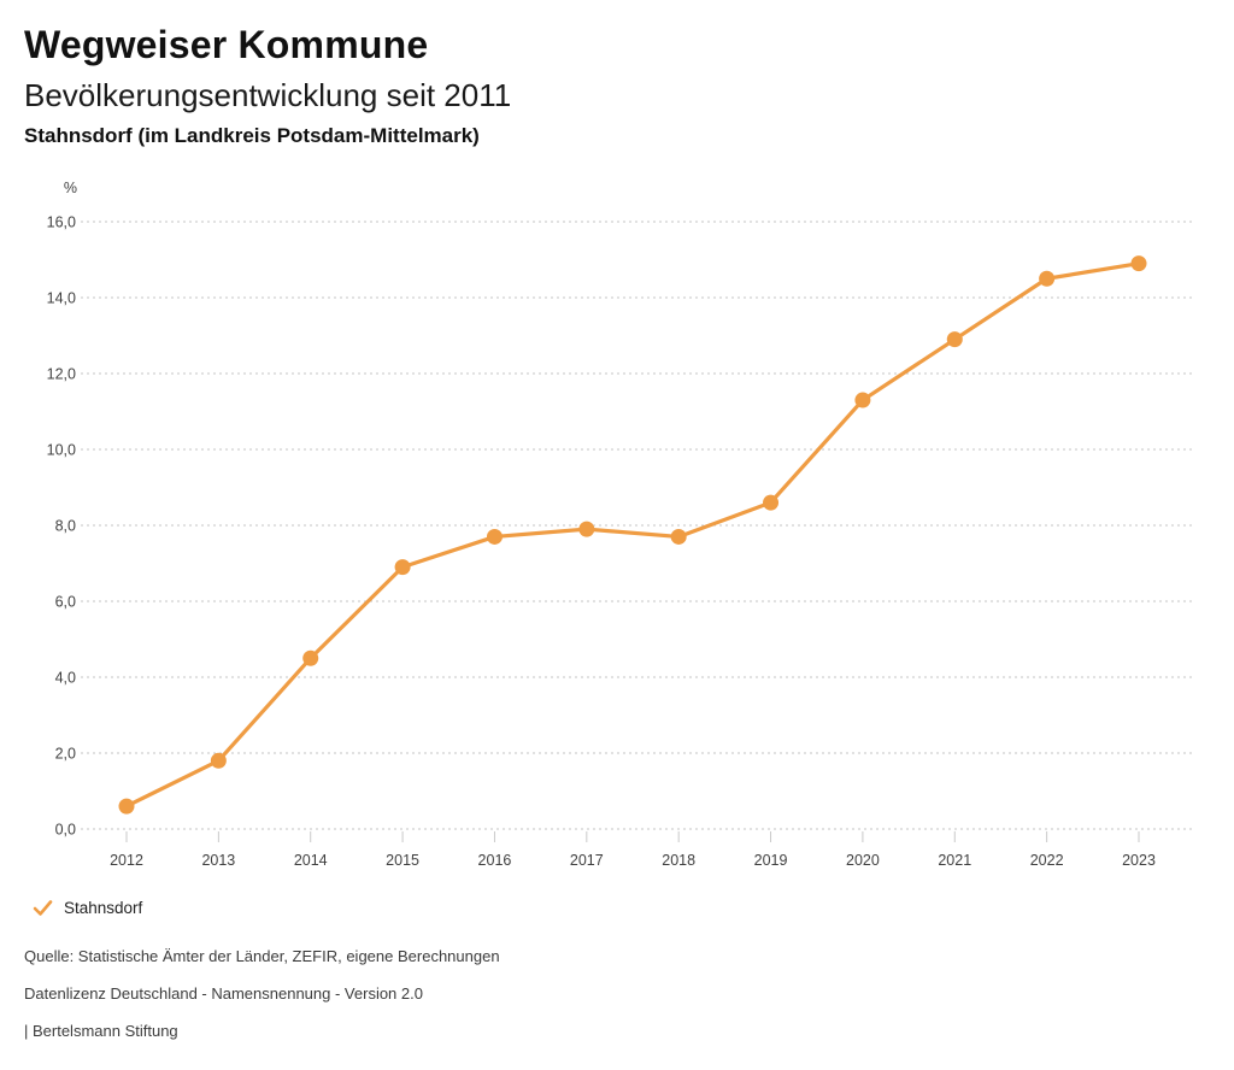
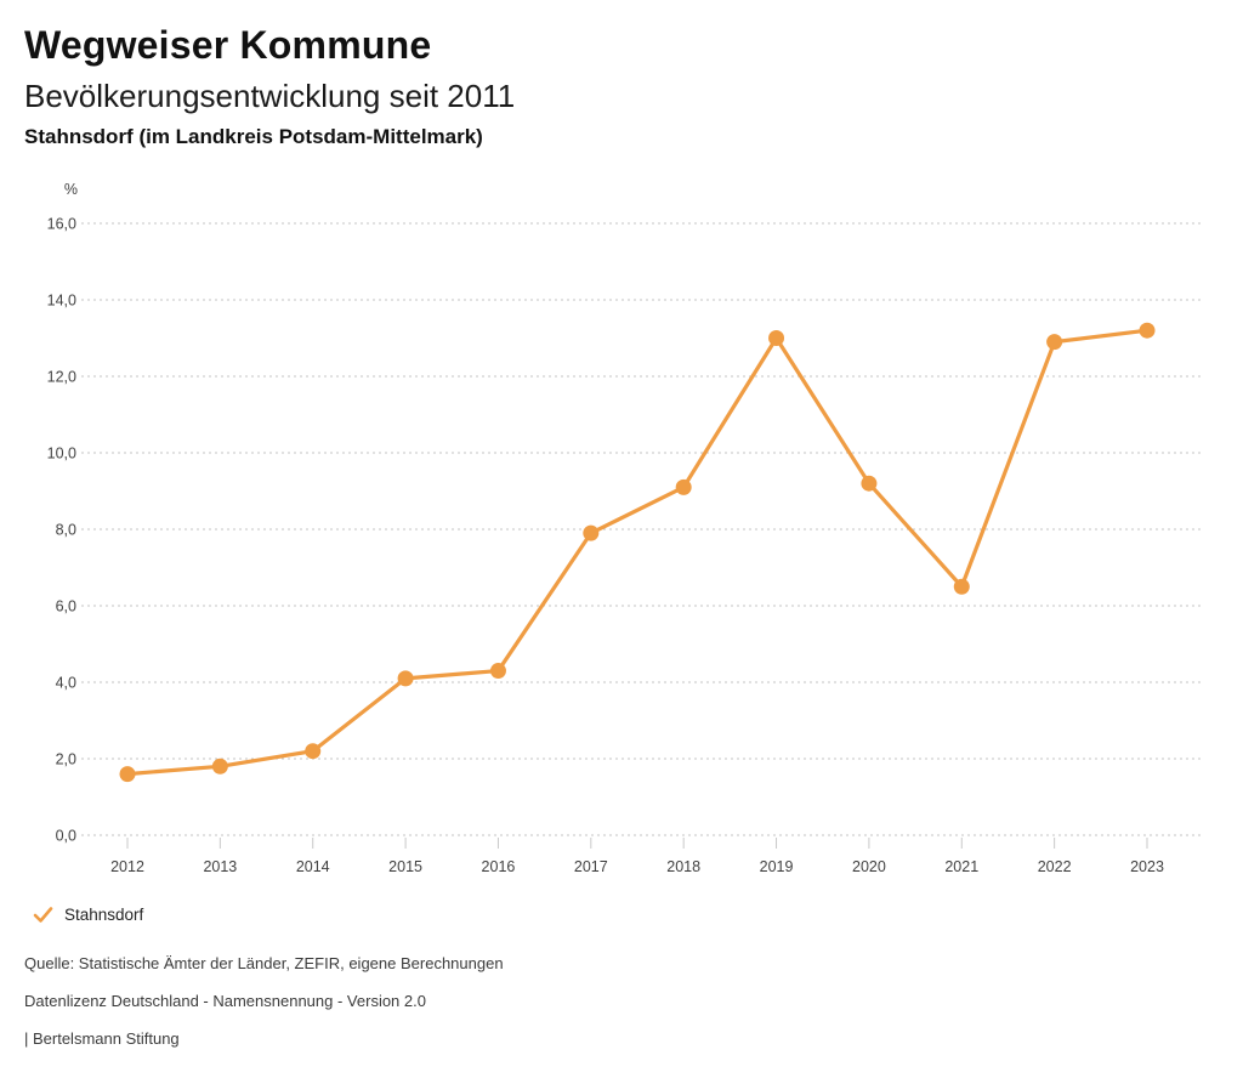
2012: 0,6 -> 1,6
2014: 4,5 -> 2,2
2015: 6,9 -> 4,1
2016: 7,7 -> 4,3
2018: 7,7 -> 9,1
2019: 8,6 -> 13,0
2020: 11,3 -> 9,2
2021: 12,9 -> 6,5
2022: 14,5 -> 12,9
2023: 14,9 -> 13,2
